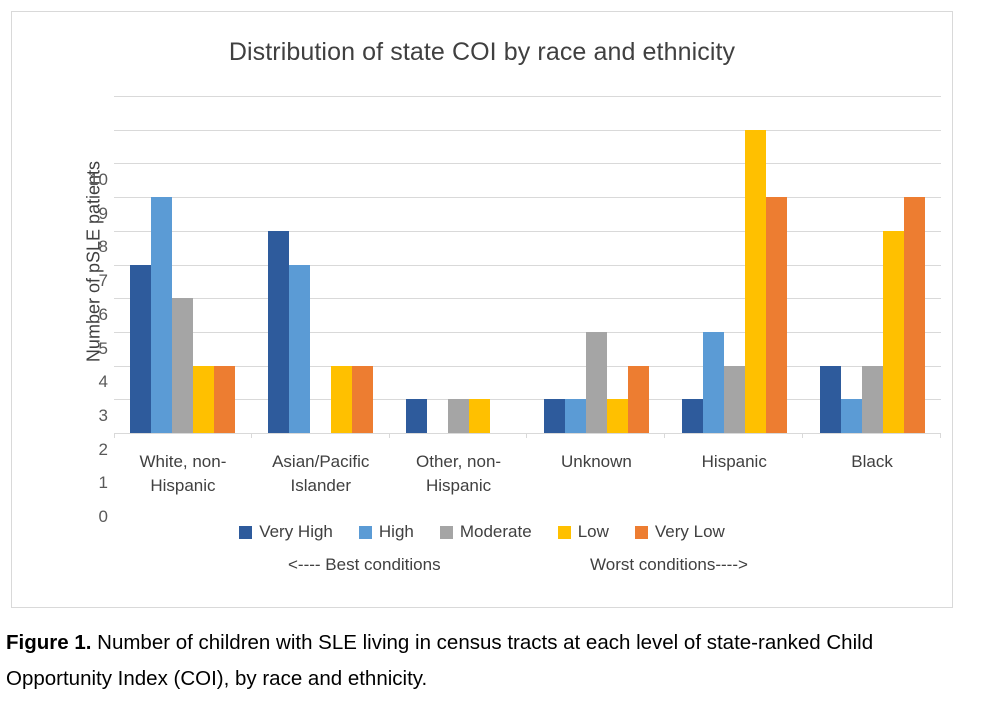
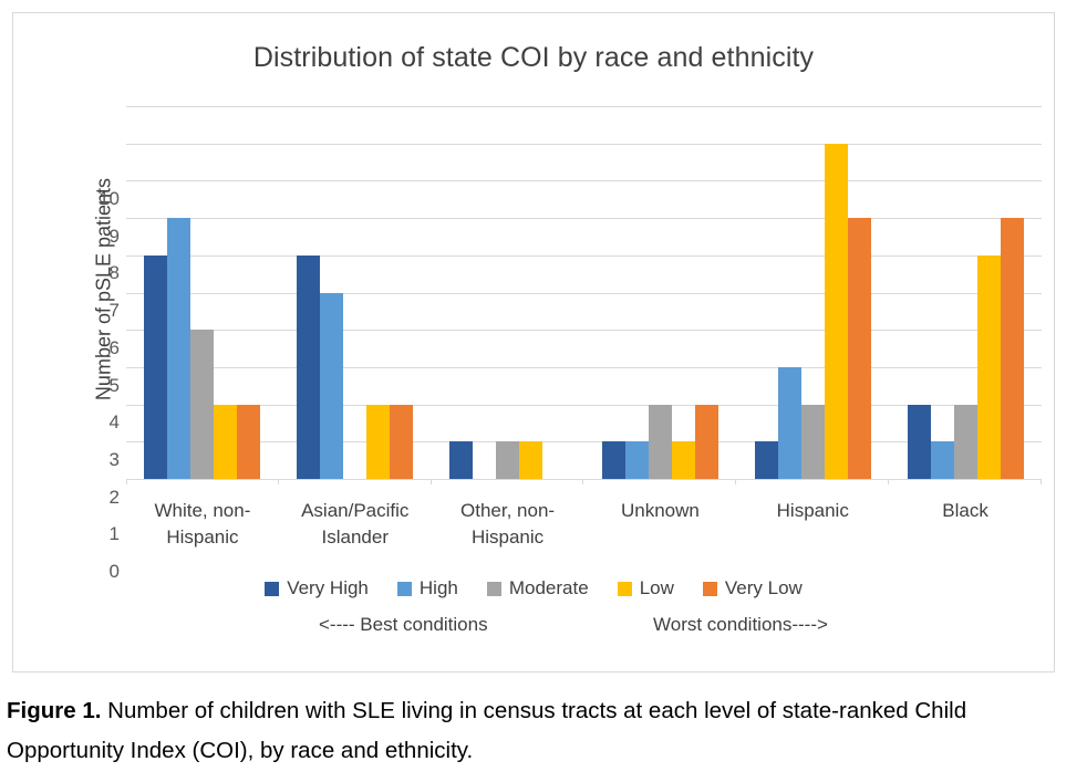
Very High/White, non-Hispanic: 5 -> 6
Moderate/Unknown: 3 -> 2
